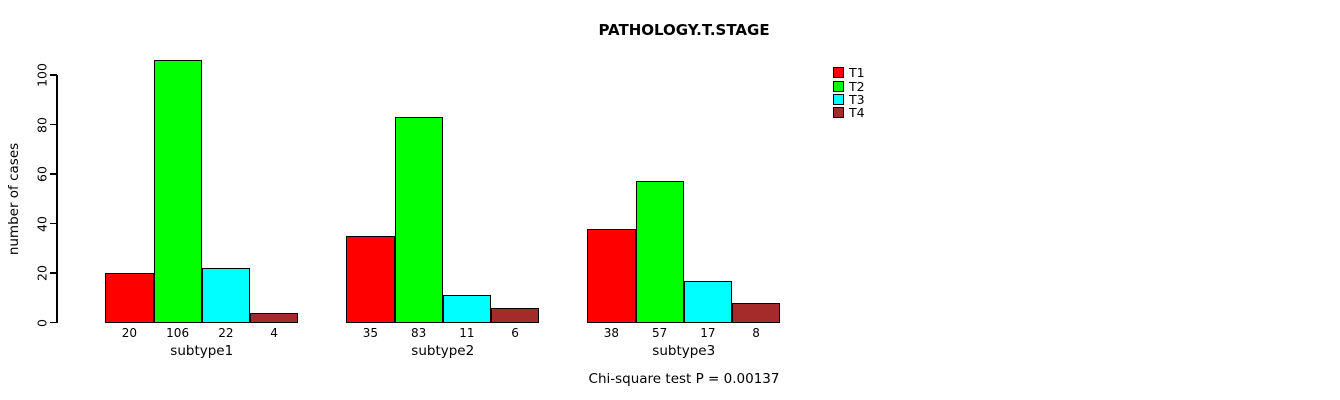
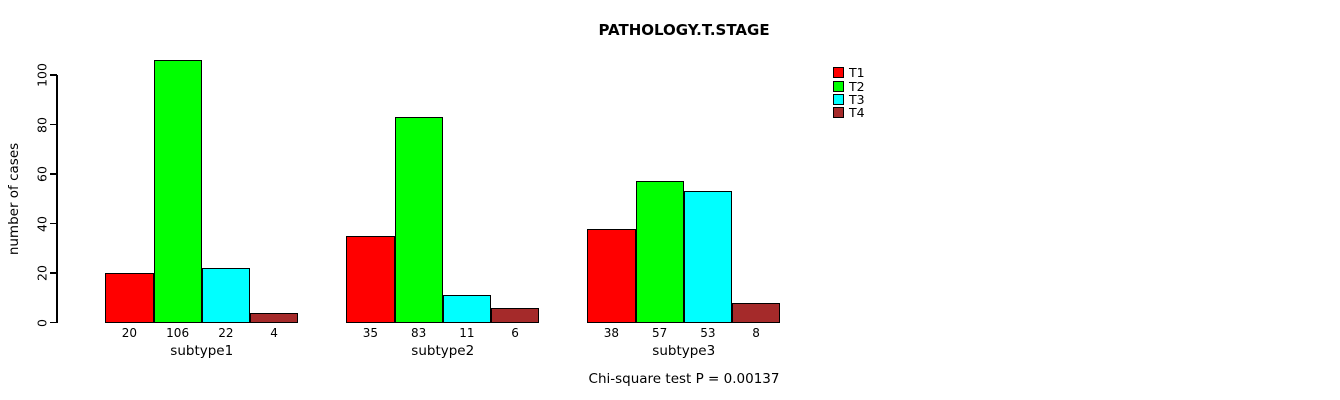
T3/subtype3: 17 -> 53
